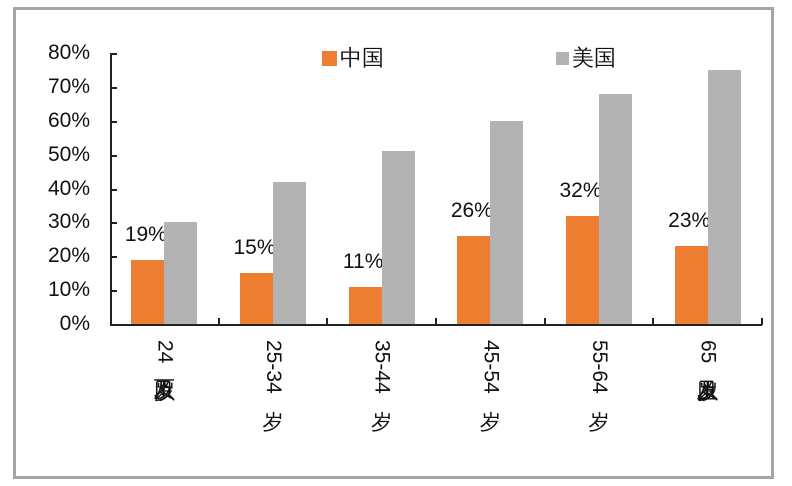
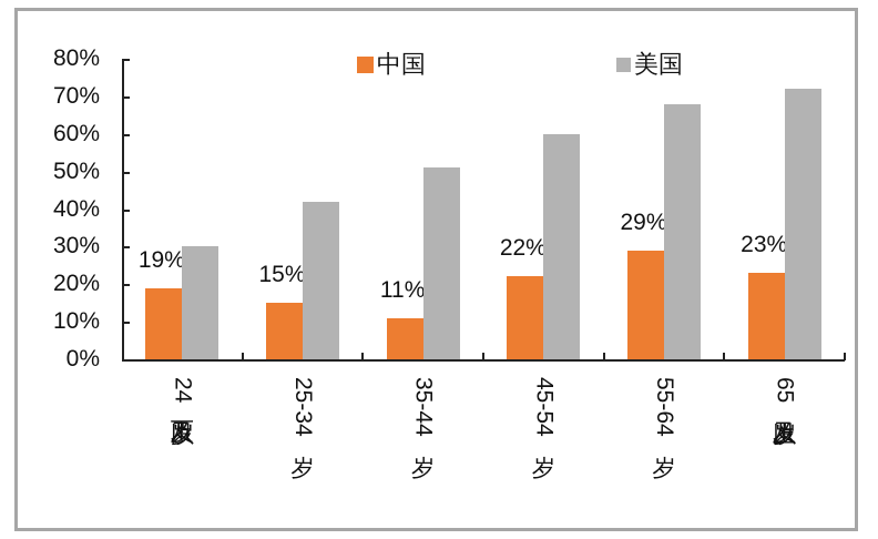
中国/45-54岁: 26% -> 22%
中国/55-64岁: 32% -> 29%
美国/65岁及以上: 75% -> 72%
